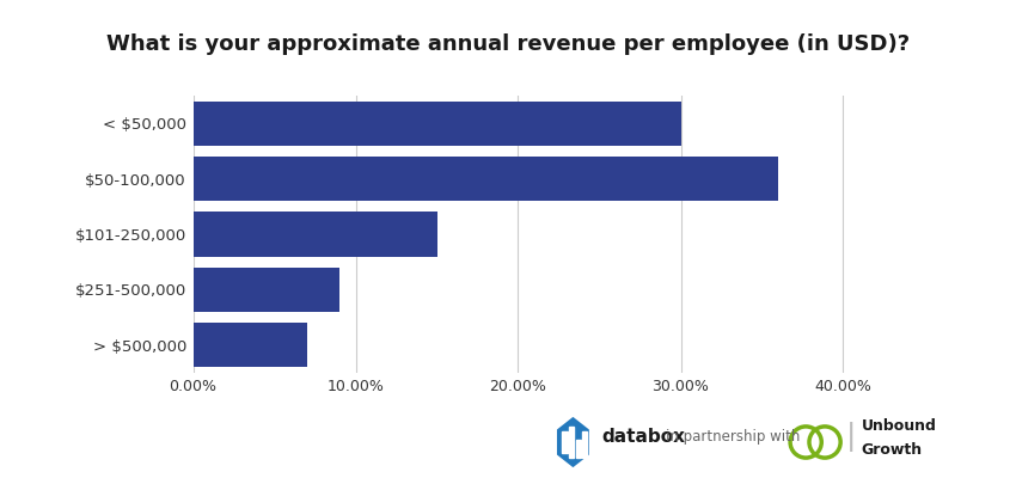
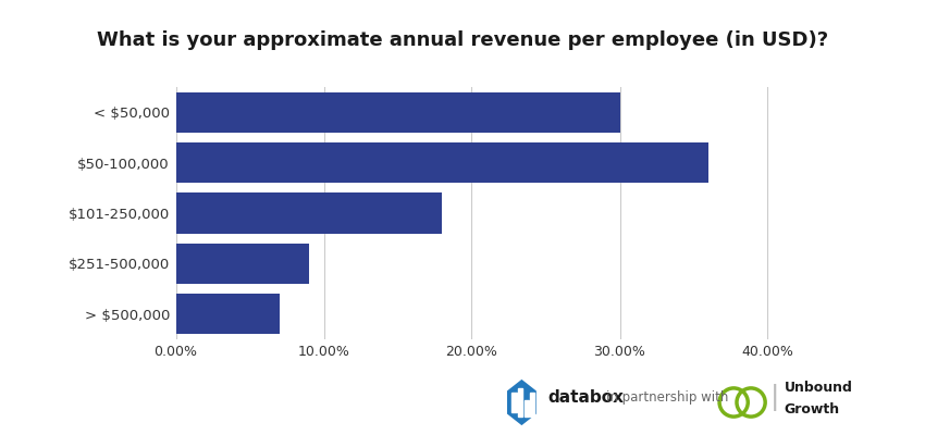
$101-250,000: 15% -> 18%
